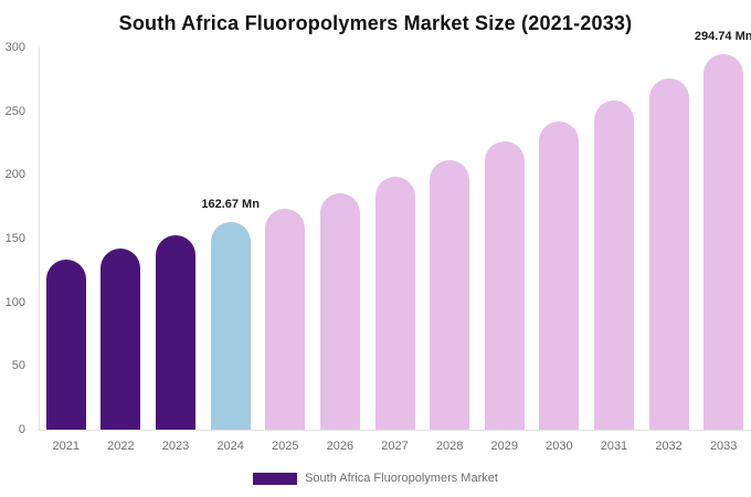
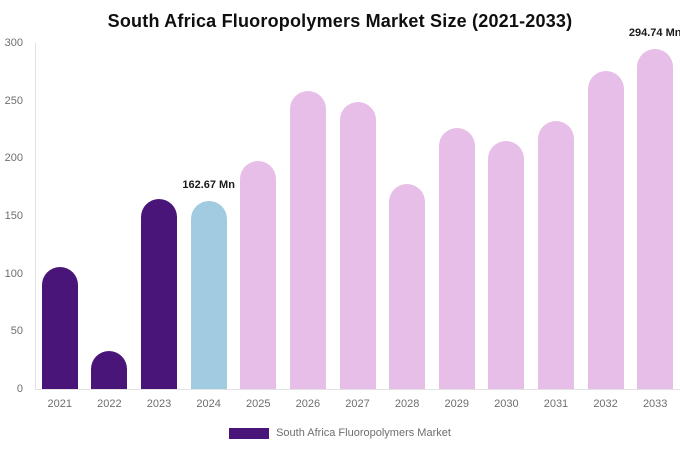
2021: 133 -> 106
2022: 143 -> 33
2023: 152 -> 165
2025: 174 -> 198
2026: 186 -> 258
2027: 198 -> 249
2028: 212 -> 178
2030: 242 -> 215
2031: 258 -> 232
